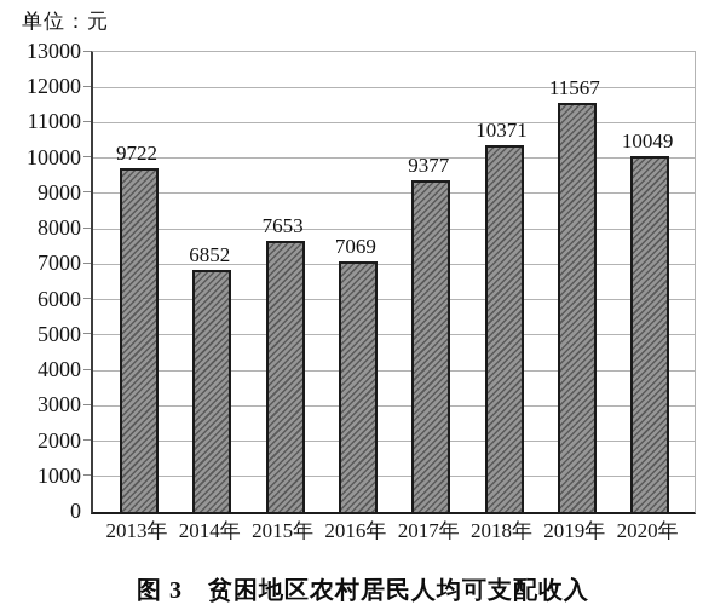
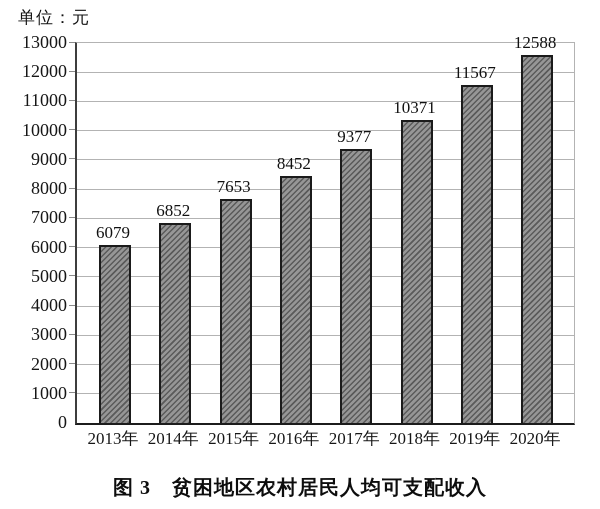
2013年: 9722 -> 6079
2016年: 7069 -> 8452
2020年: 10049 -> 12588
